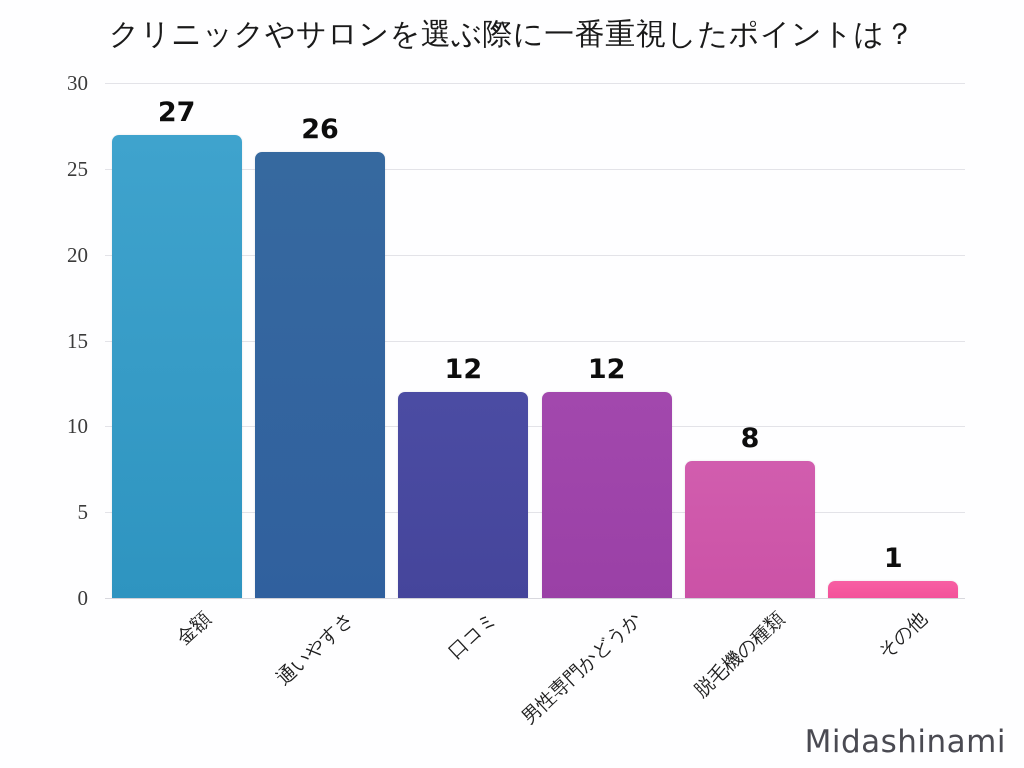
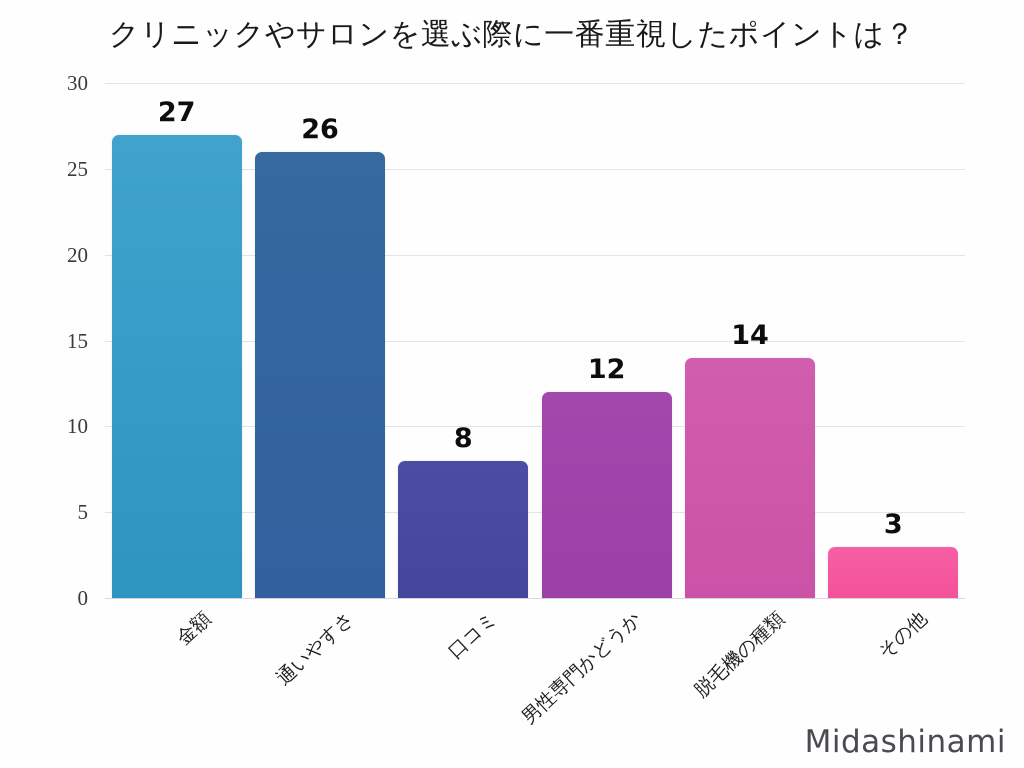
口コミ: 12 -> 8
脱毛機の種類: 8 -> 14
その他: 1 -> 3
